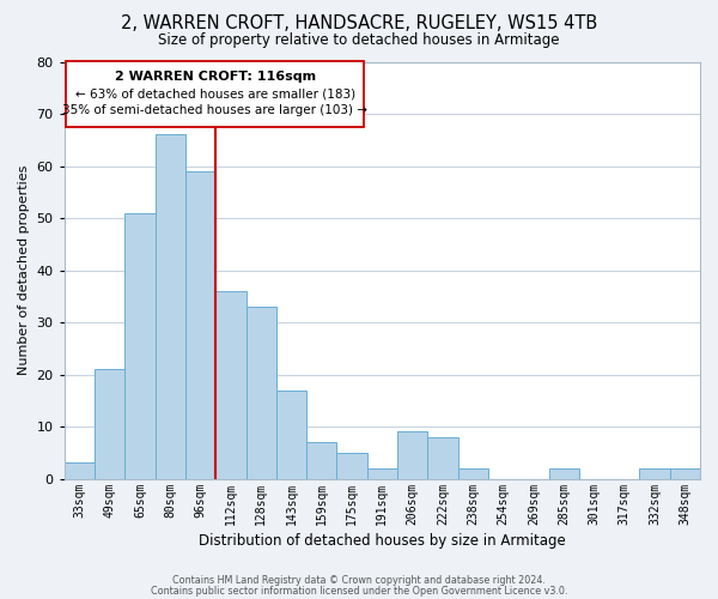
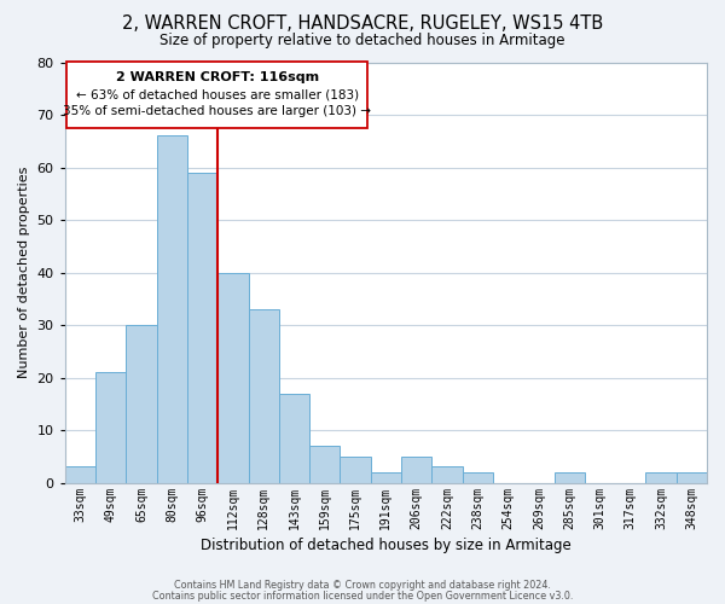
65sqm: 51 -> 30
112sqm: 36 -> 40
206sqm: 9 -> 5
222sqm: 8 -> 3
